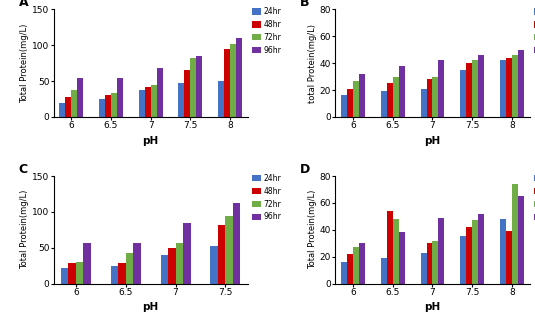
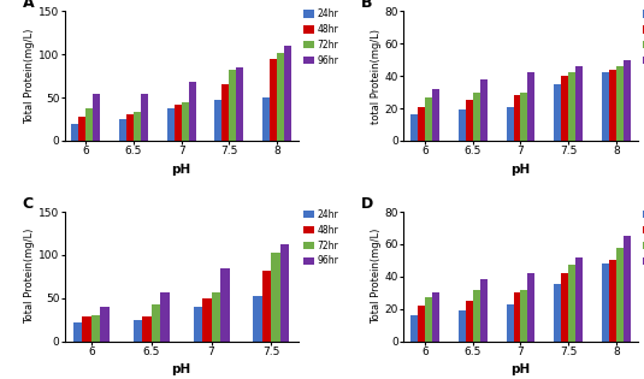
C/96hr/6: 56 -> 40
C/72hr/7.5: 94 -> 102
D/48hr/6.5: 54 -> 25
D/72hr/6.5: 48 -> 32
D/96hr/7: 49 -> 42
D/48hr/8: 39 -> 50
D/72hr/8: 74 -> 58
